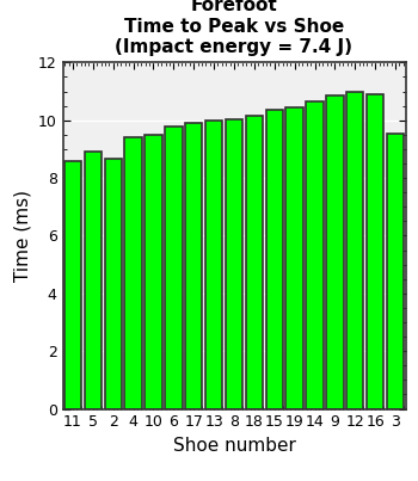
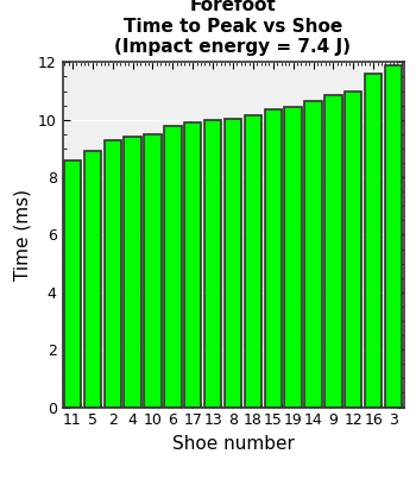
2: 8.65 -> 9.30
16: 10.90 -> 11.60
3: 9.55 -> 11.90
